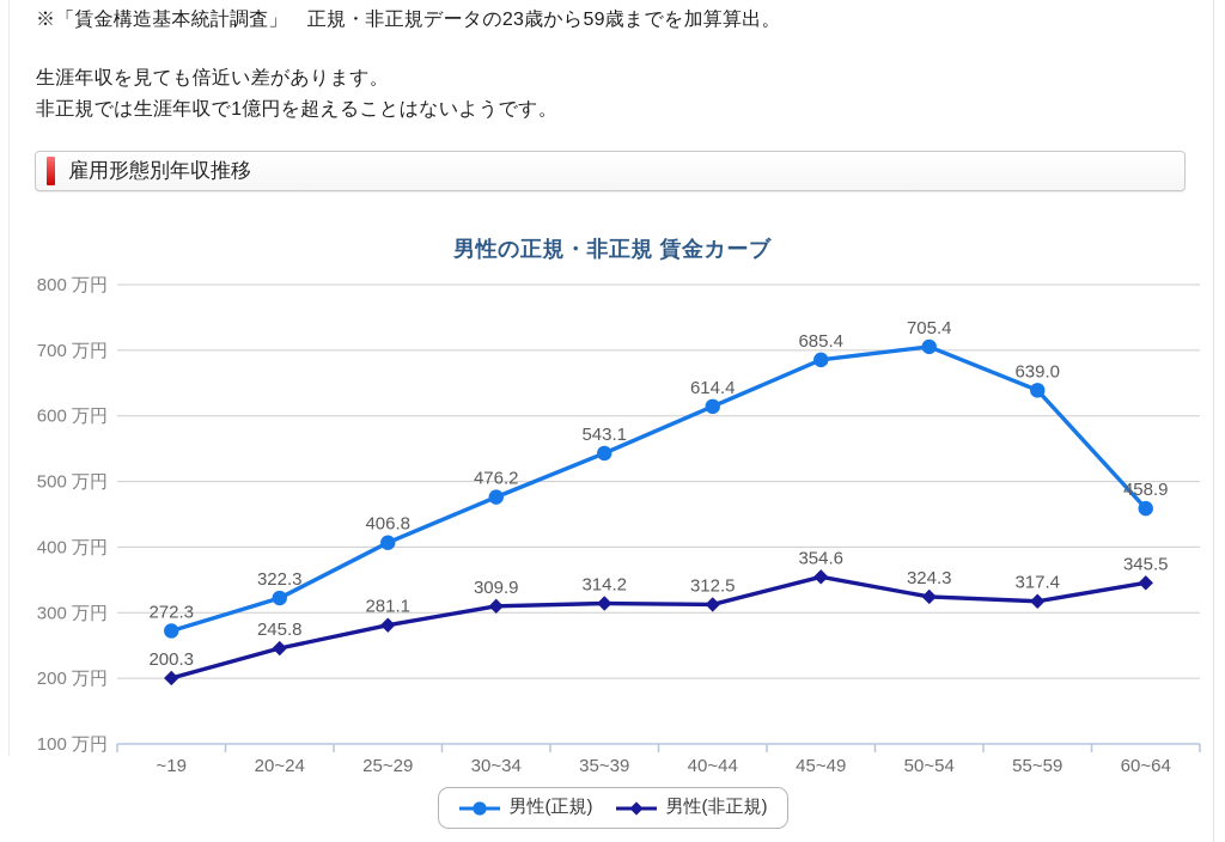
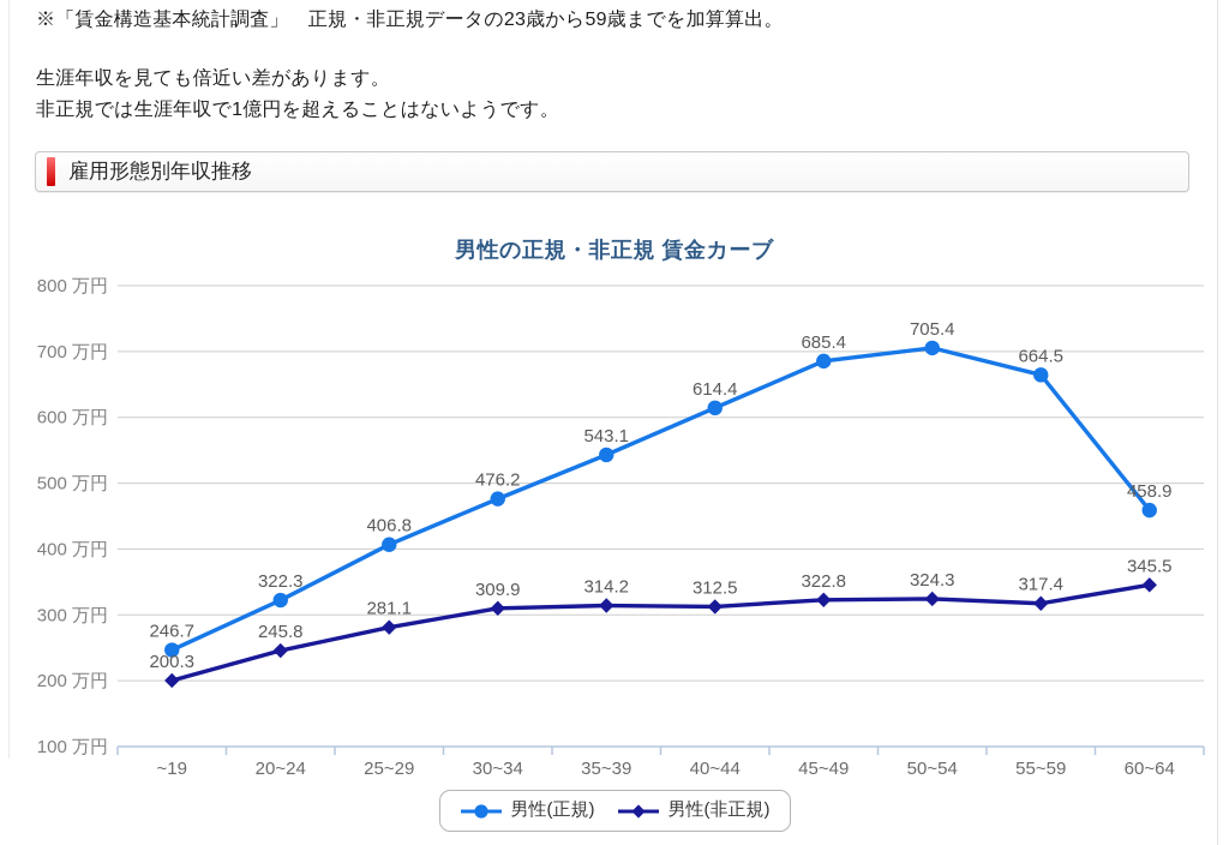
男性(正規)/~19: 272.3 -> 246.7
男性(非正規)/45~49: 354.6 -> 322.8
男性(正規)/55~59: 639.0 -> 664.5
